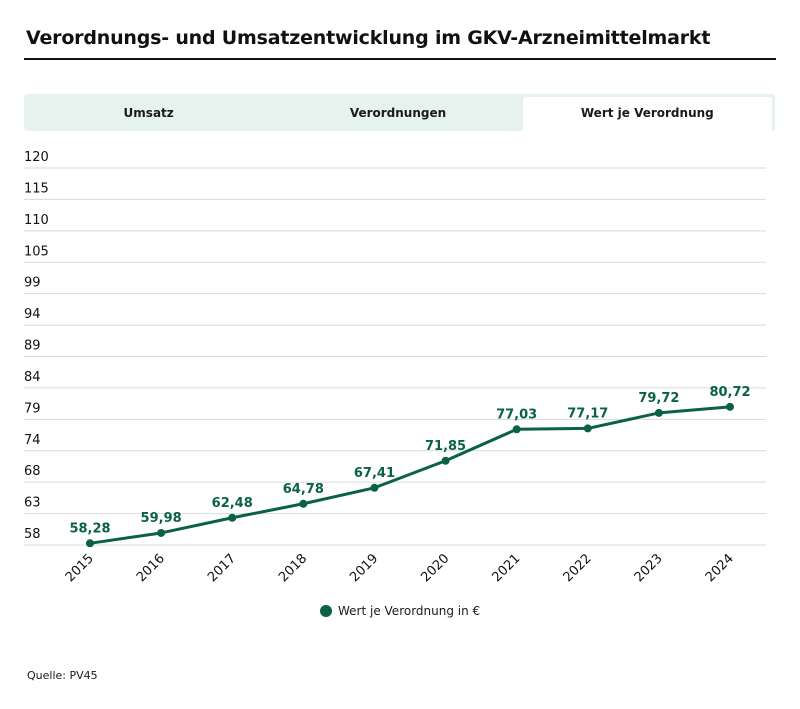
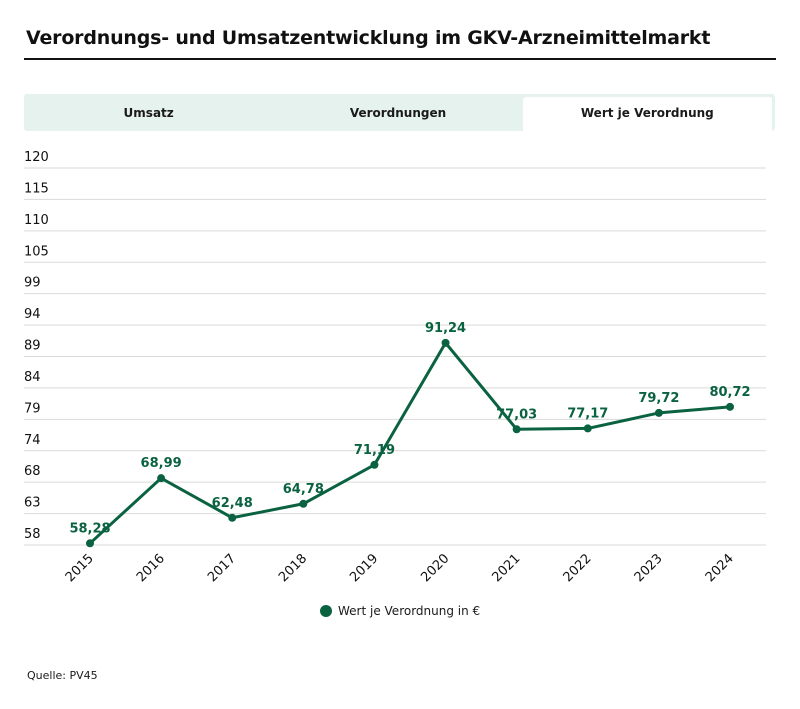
2016: 59,98 -> 68,99
2019: 67,41 -> 71,19
2020: 71,85 -> 91,24
